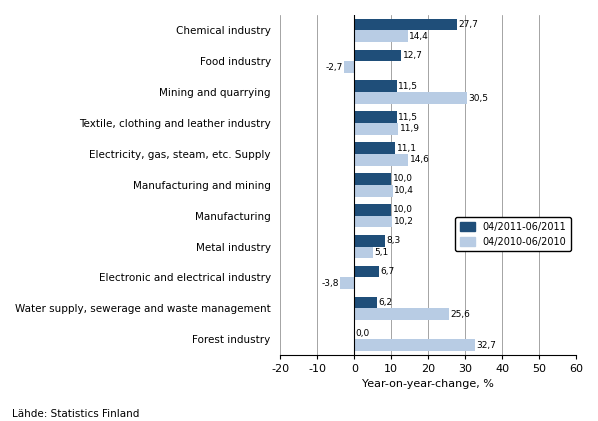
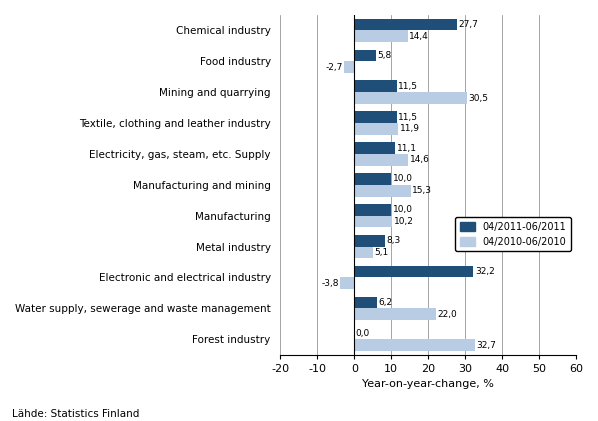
04/2011-06/2011/Food industry: 12,7 -> 5,8
04/2010-06/2010/Manufacturing and mining: 10,4 -> 15,3
04/2011-06/2011/Electronic and electrical industry: 6,7 -> 32,2
04/2010-06/2010/Water supply, sewerage and waste management: 25,6 -> 22,0
